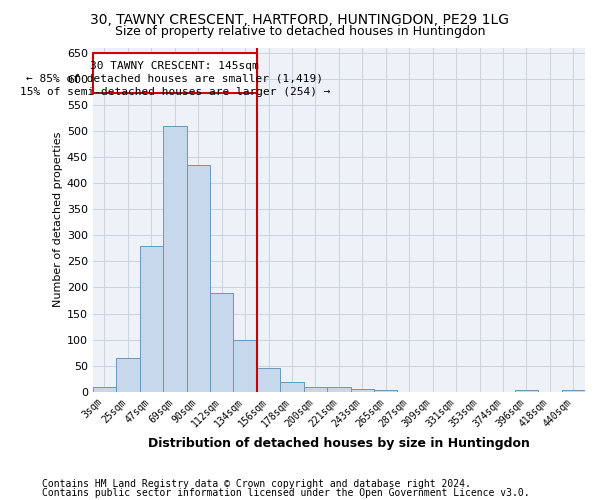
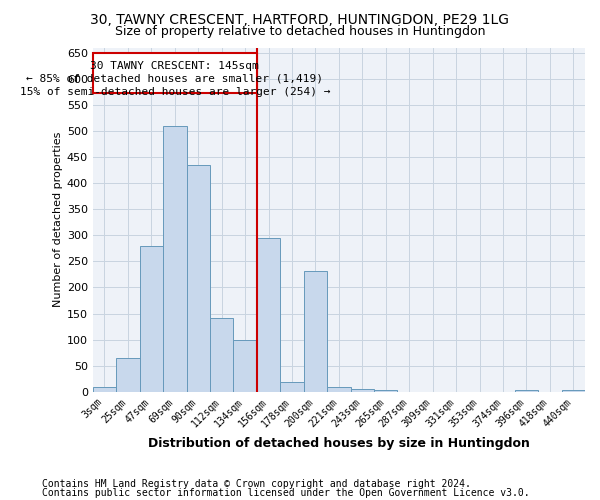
112sqm: 190 -> 142
156sqm: 45 -> 294
200sqm: 10 -> 232
